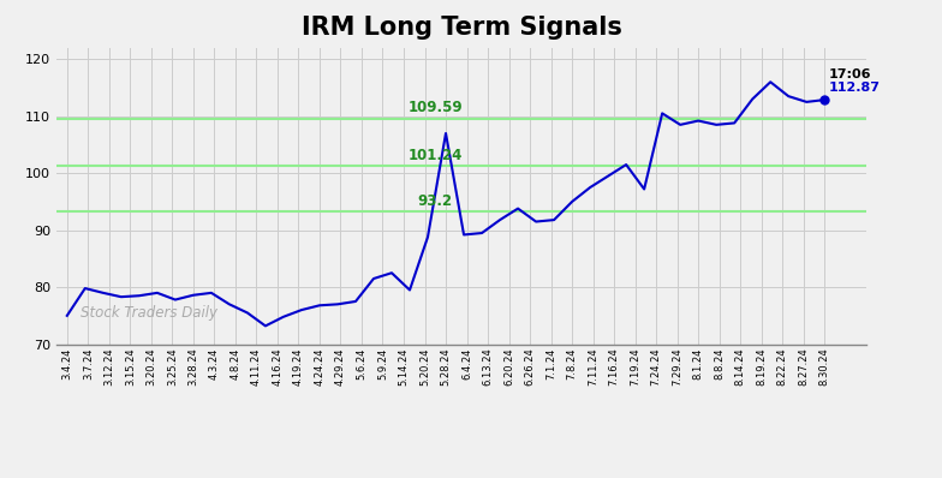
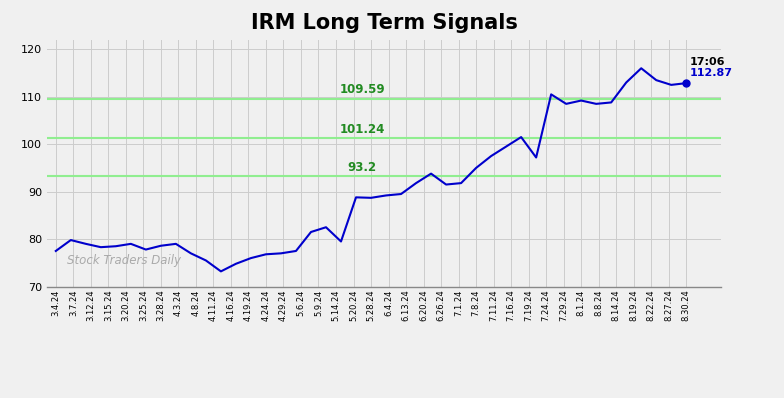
3.4.24: 75.0 -> 77.5
5.28.24: 107.0 -> 88.7
